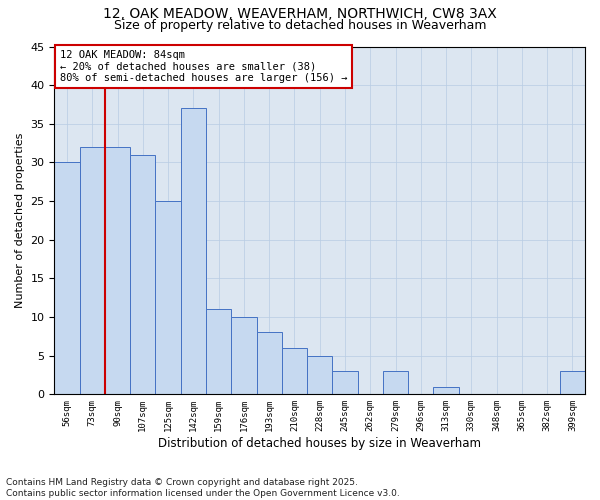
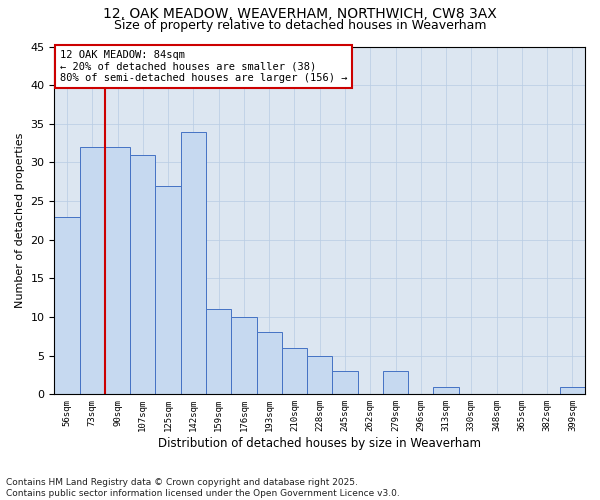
56sqm: 30 -> 23
125sqm: 25 -> 27
142sqm: 37 -> 34
399sqm: 3 -> 1
